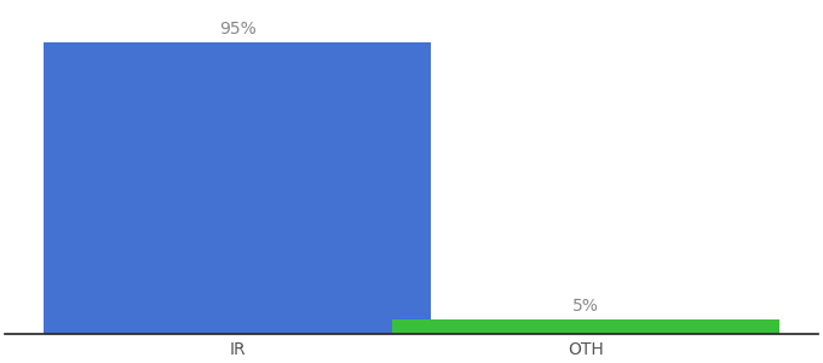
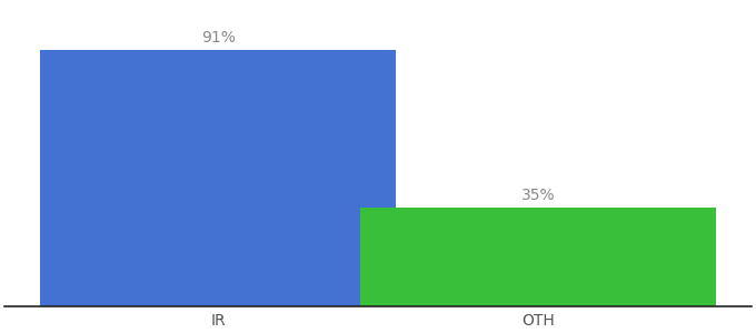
IR: 95% -> 91%
OTH: 5% -> 35%
